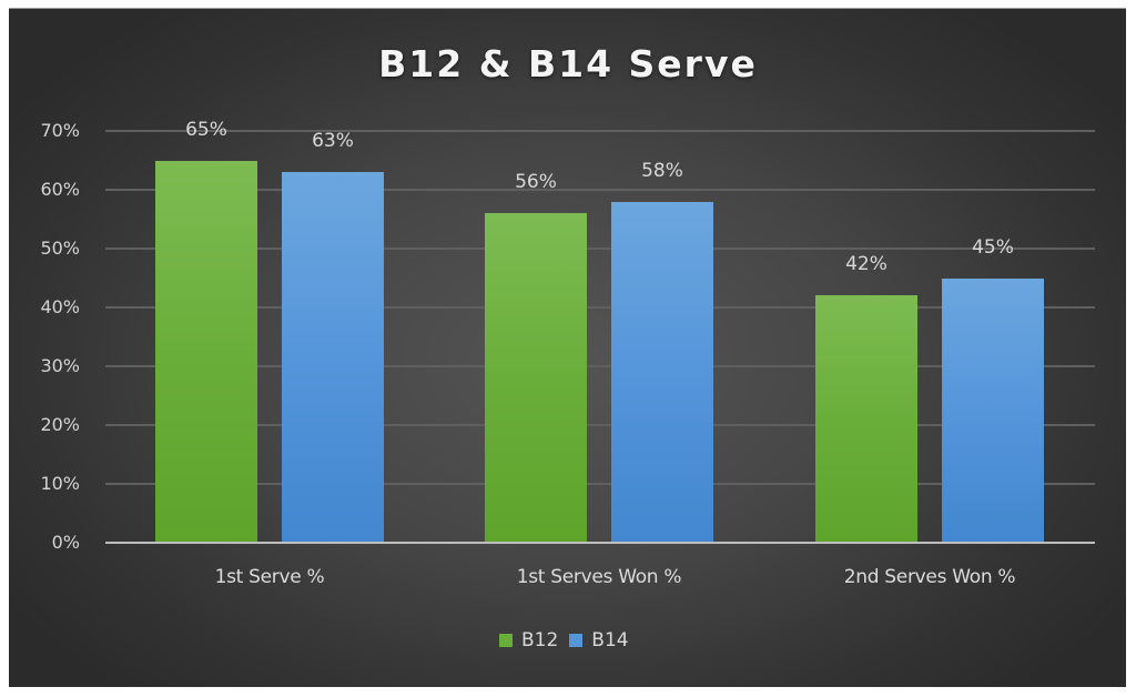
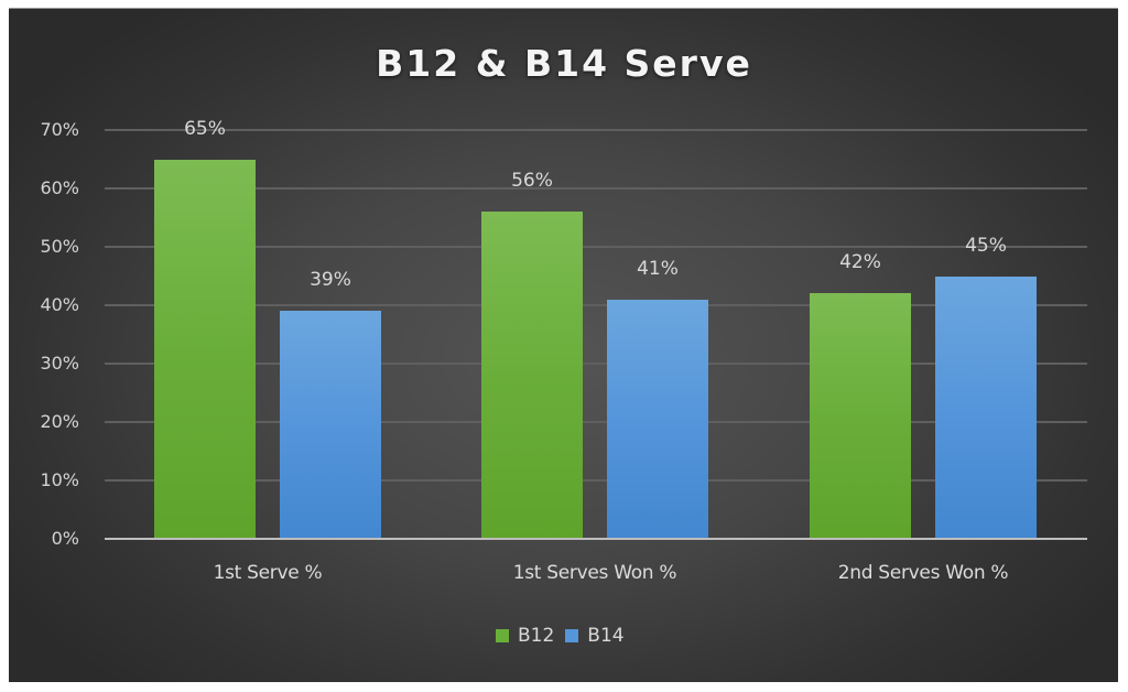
B14/1st Serve %: 63% -> 39%
B14/1st Serves Won %: 58% -> 41%
